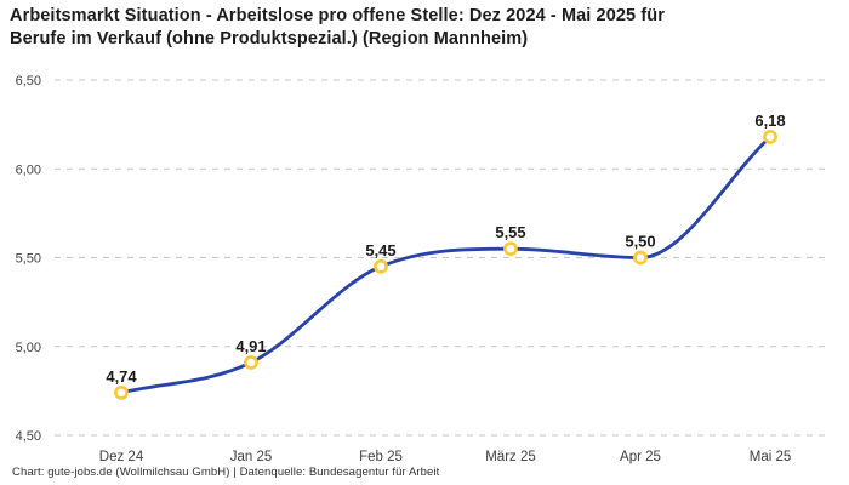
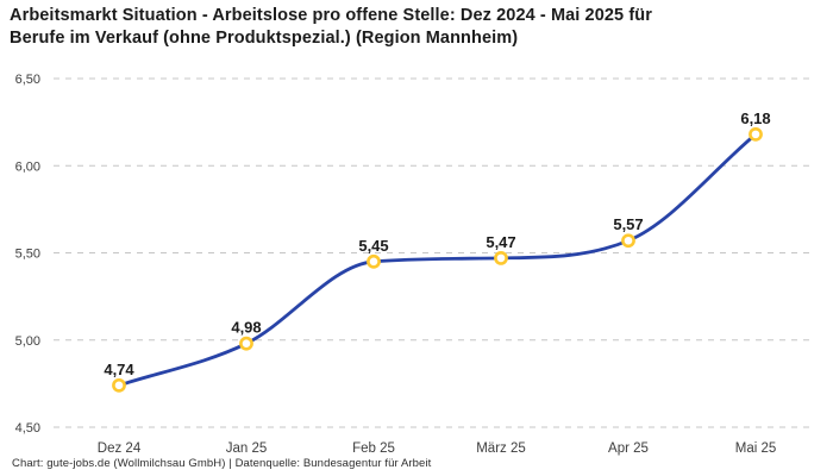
Jan 25: 4,91 -> 4,98
März 25: 5,55 -> 5,47
Apr 25: 5,50 -> 5,57
